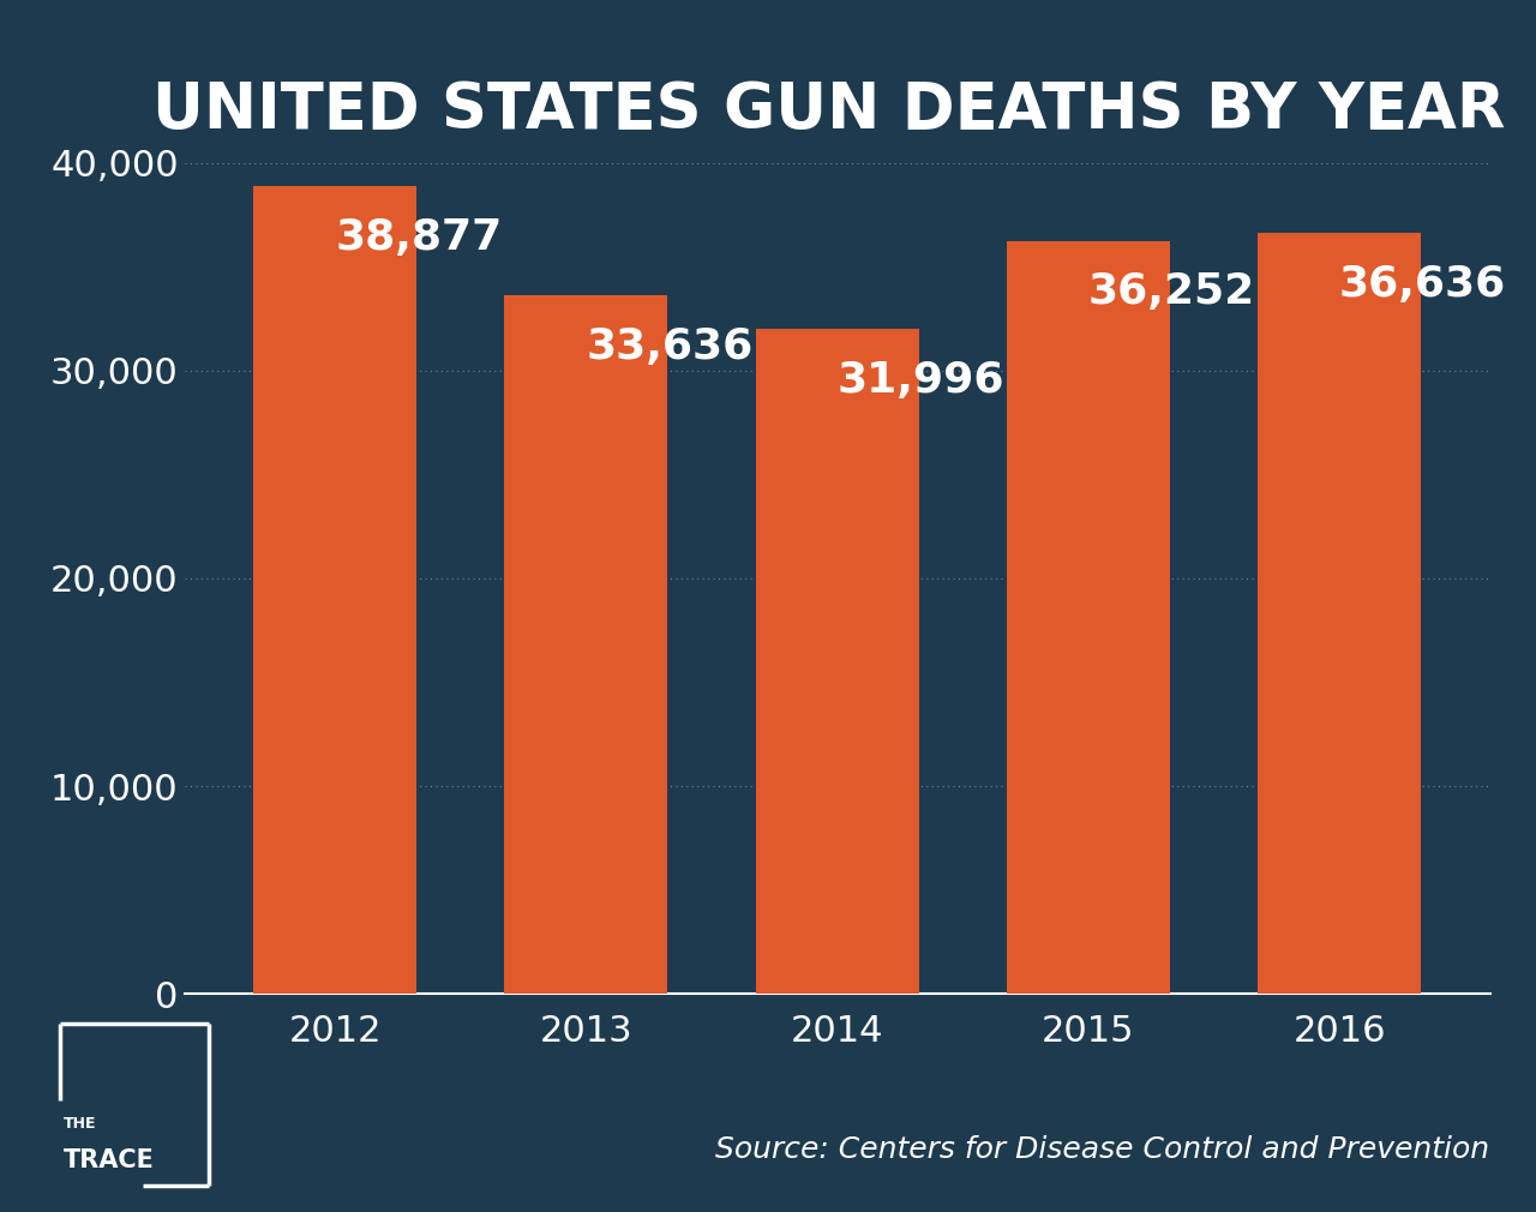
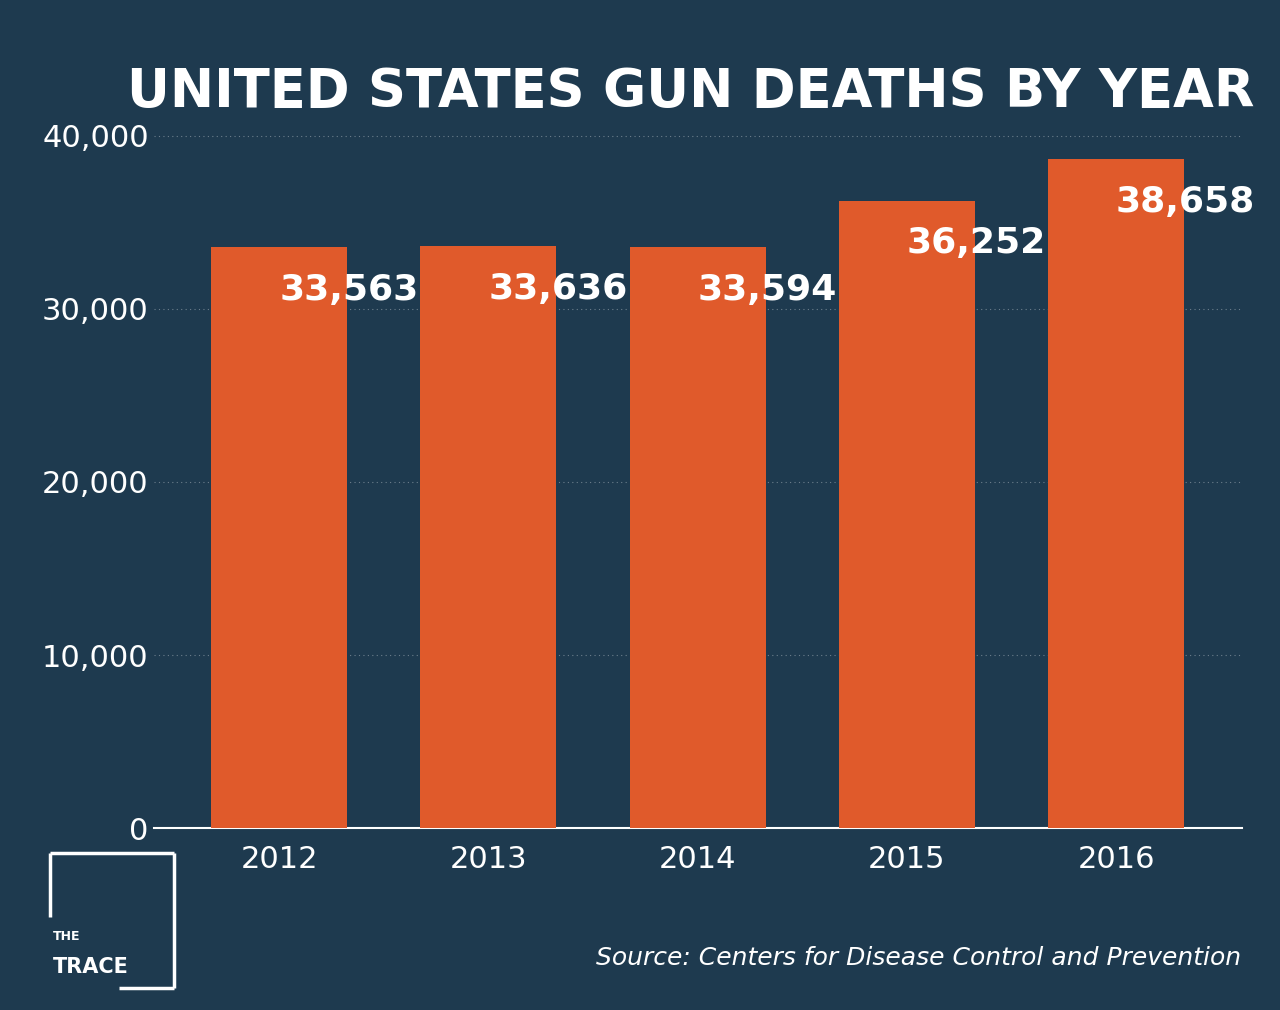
2012: 38,877 -> 33,563
2014: 31,996 -> 33,594
2016: 36,636 -> 38,658
